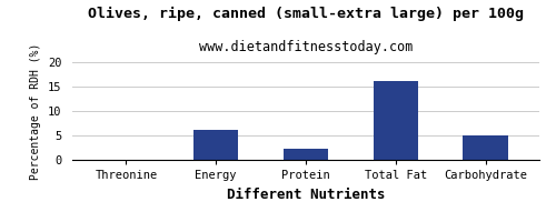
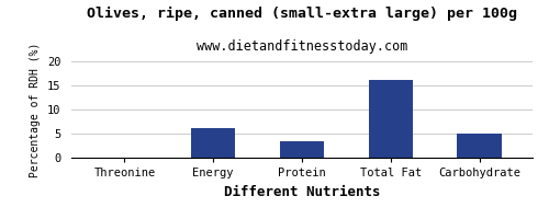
Protein: 2.2 -> 3.5
